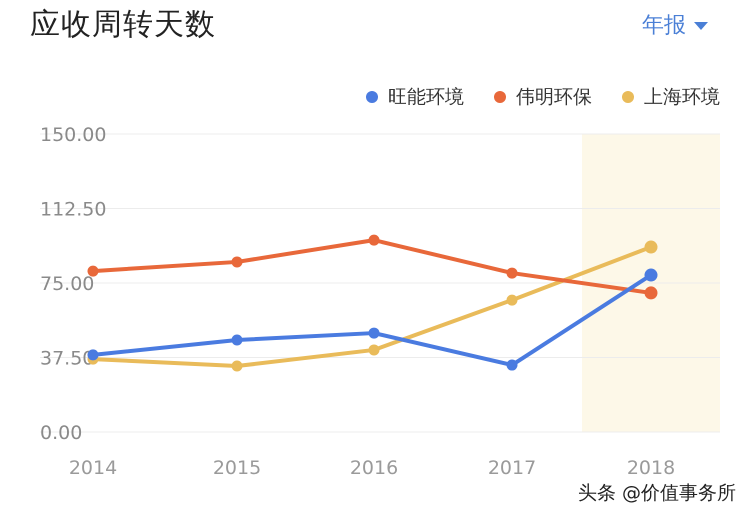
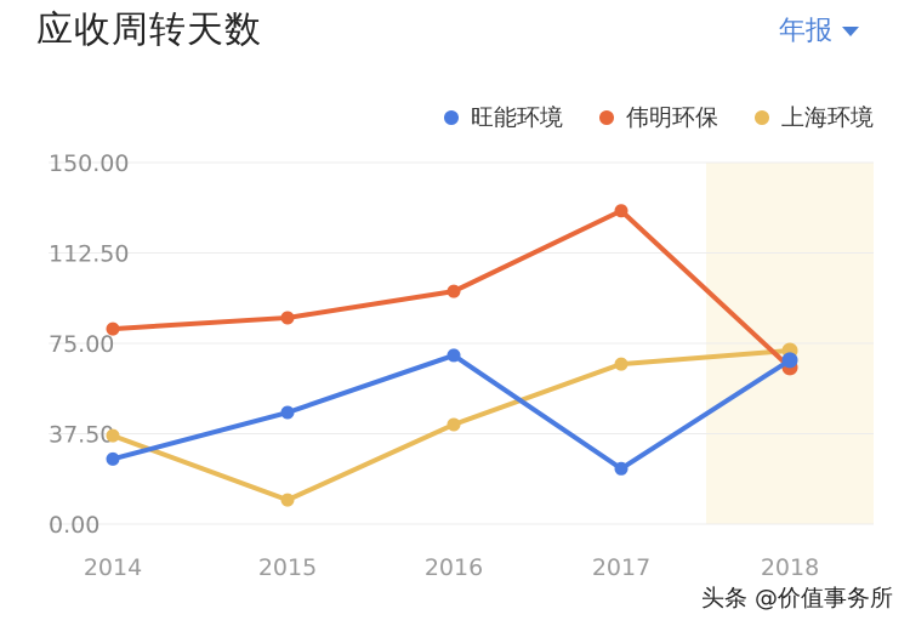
旺能环境/2014: 39 -> 27
上海环境/2015: 33 -> 10
旺能环境/2016: 50 -> 70
旺能环境/2017: 34 -> 23
伟明环保/2017: 80 -> 130
旺能环境/2018: 79 -> 68
伟明环保/2018: 70 -> 65
上海环境/2018: 93 -> 72
